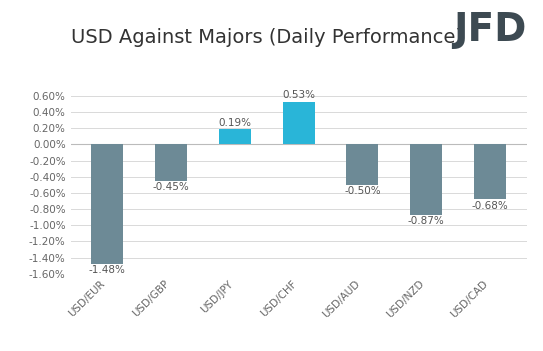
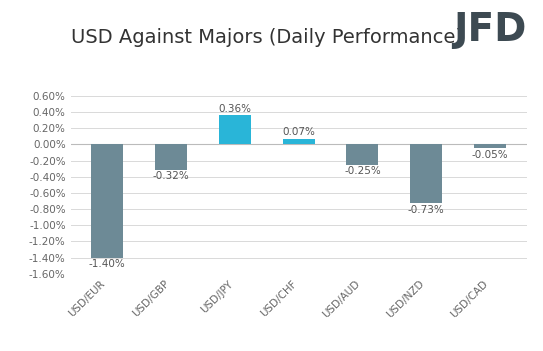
USD/EUR: -1.48% -> -1.40%
USD/GBP: -0.45% -> -0.32%
USD/JPY: 0.19% -> 0.36%
USD/CHF: 0.53% -> 0.07%
USD/AUD: -0.50% -> -0.25%
USD/NZD: -0.87% -> -0.73%
USD/CAD: -0.68% -> -0.05%
